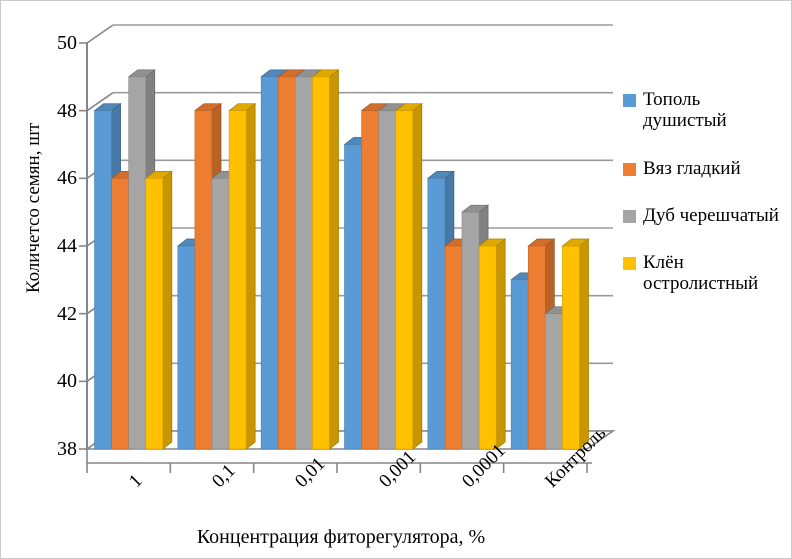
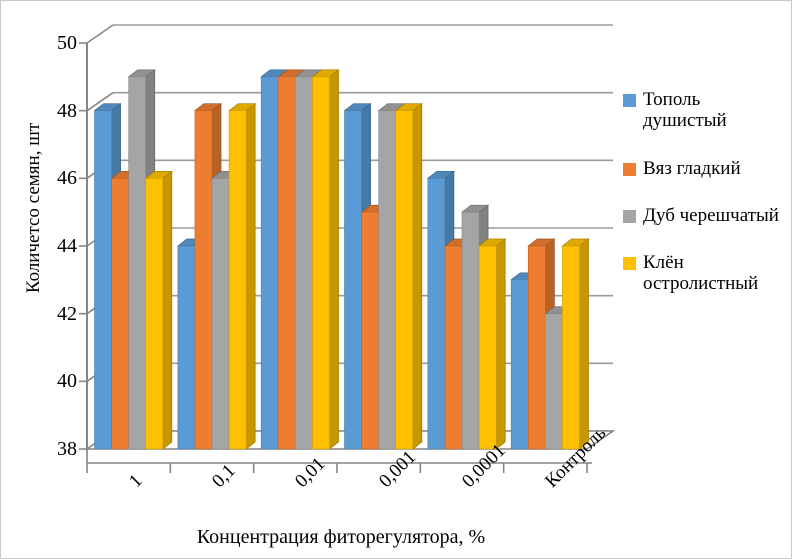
Тополь душистый/0,001: 47 -> 48
Вяз гладкий/0,001: 48 -> 45
